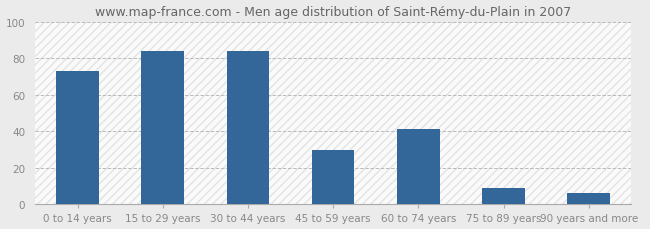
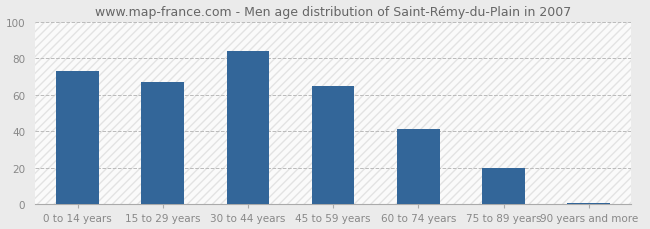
15 to 29 years: 84 -> 67
45 to 59 years: 30 -> 65
75 to 89 years: 9 -> 20
90 years and more: 6 -> 1
